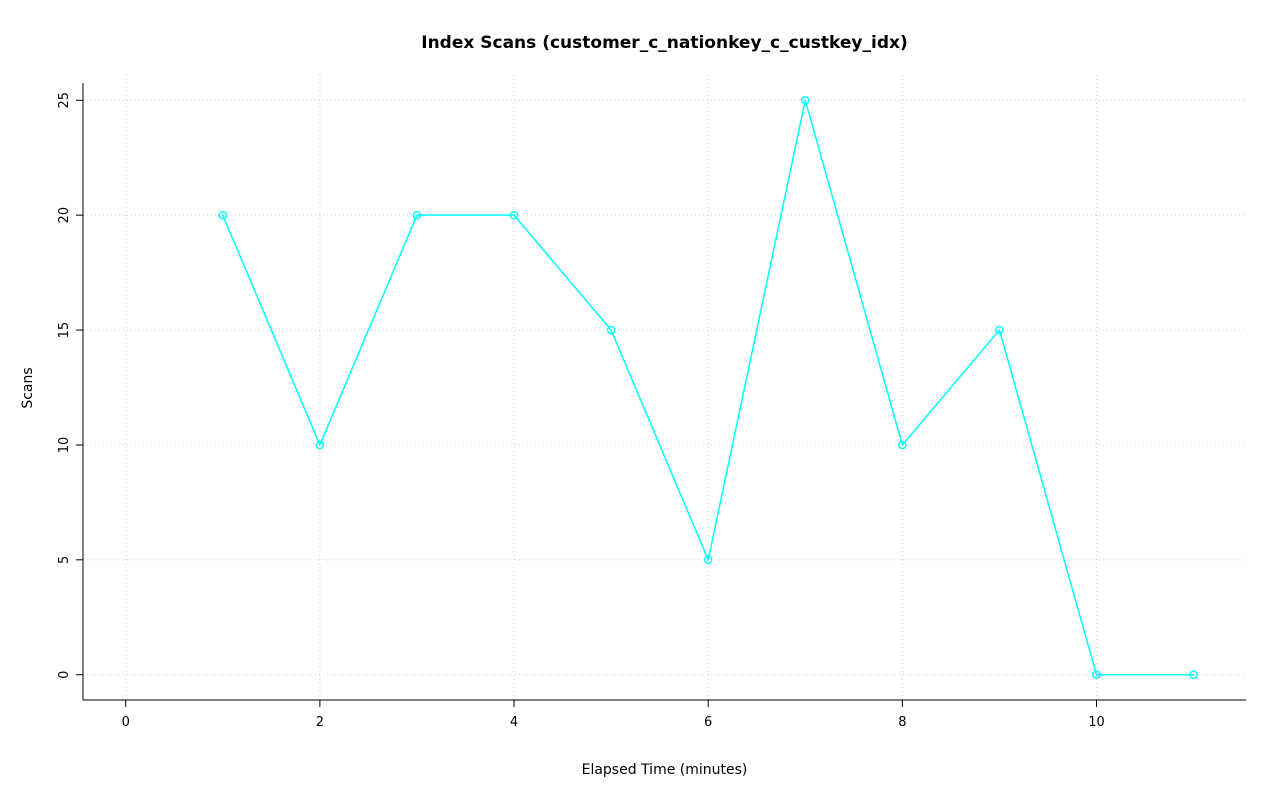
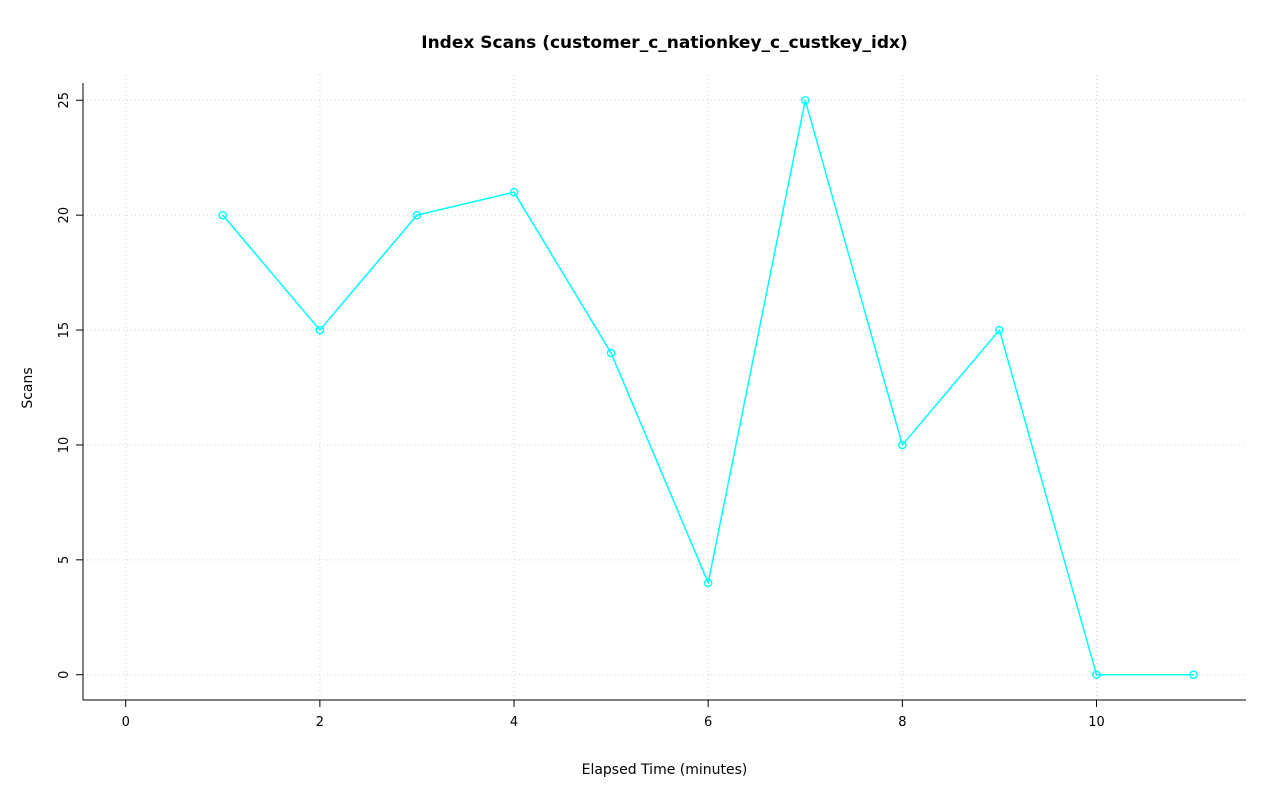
2: 10 -> 15
4: 20 -> 21
5: 15 -> 14
6: 5 -> 4
